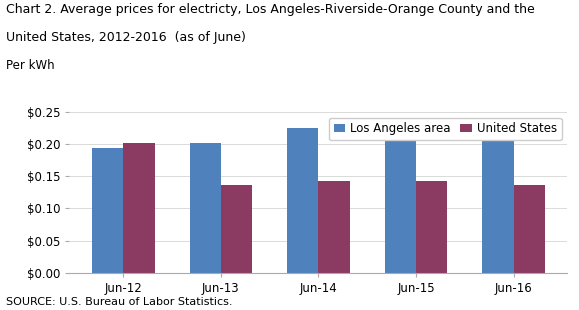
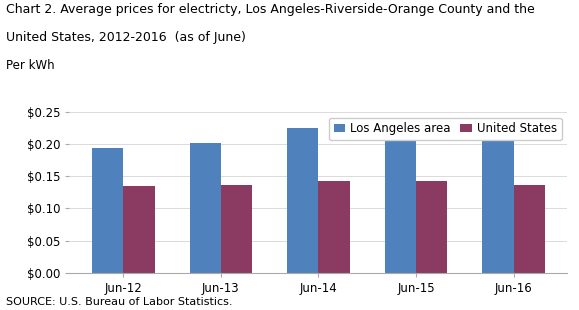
United States/Jun-12: $0.202 -> $0.134
